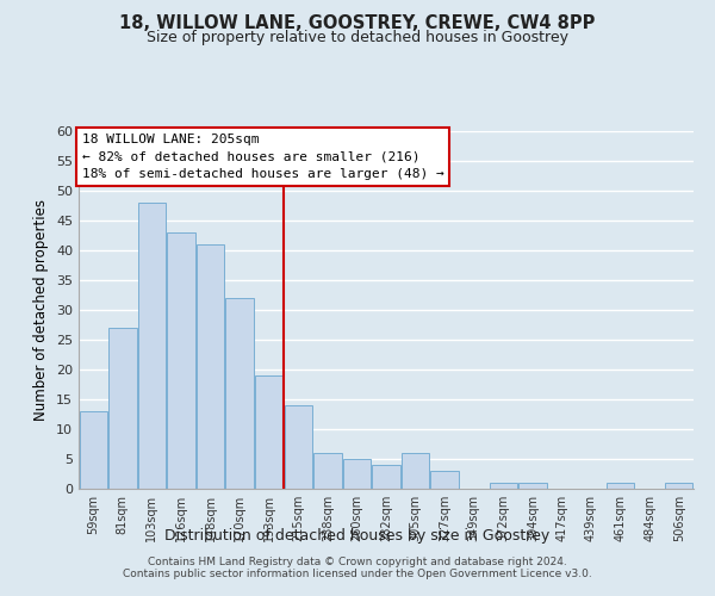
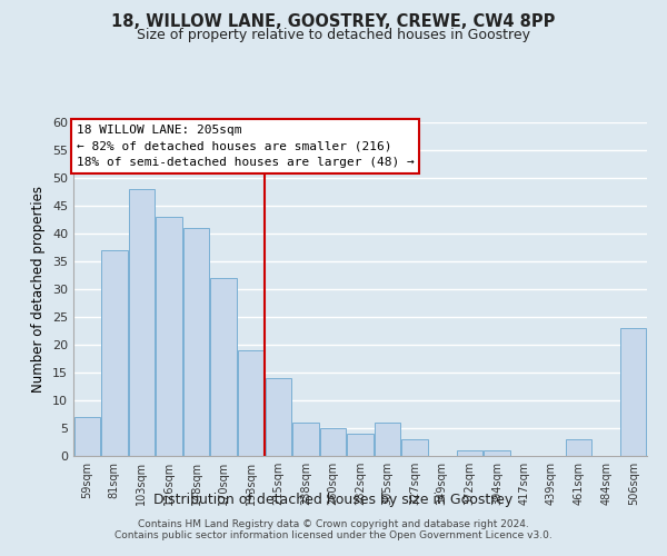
59sqm: 13 -> 7
81sqm: 27 -> 37
461sqm: 1 -> 3
506sqm: 1 -> 23
